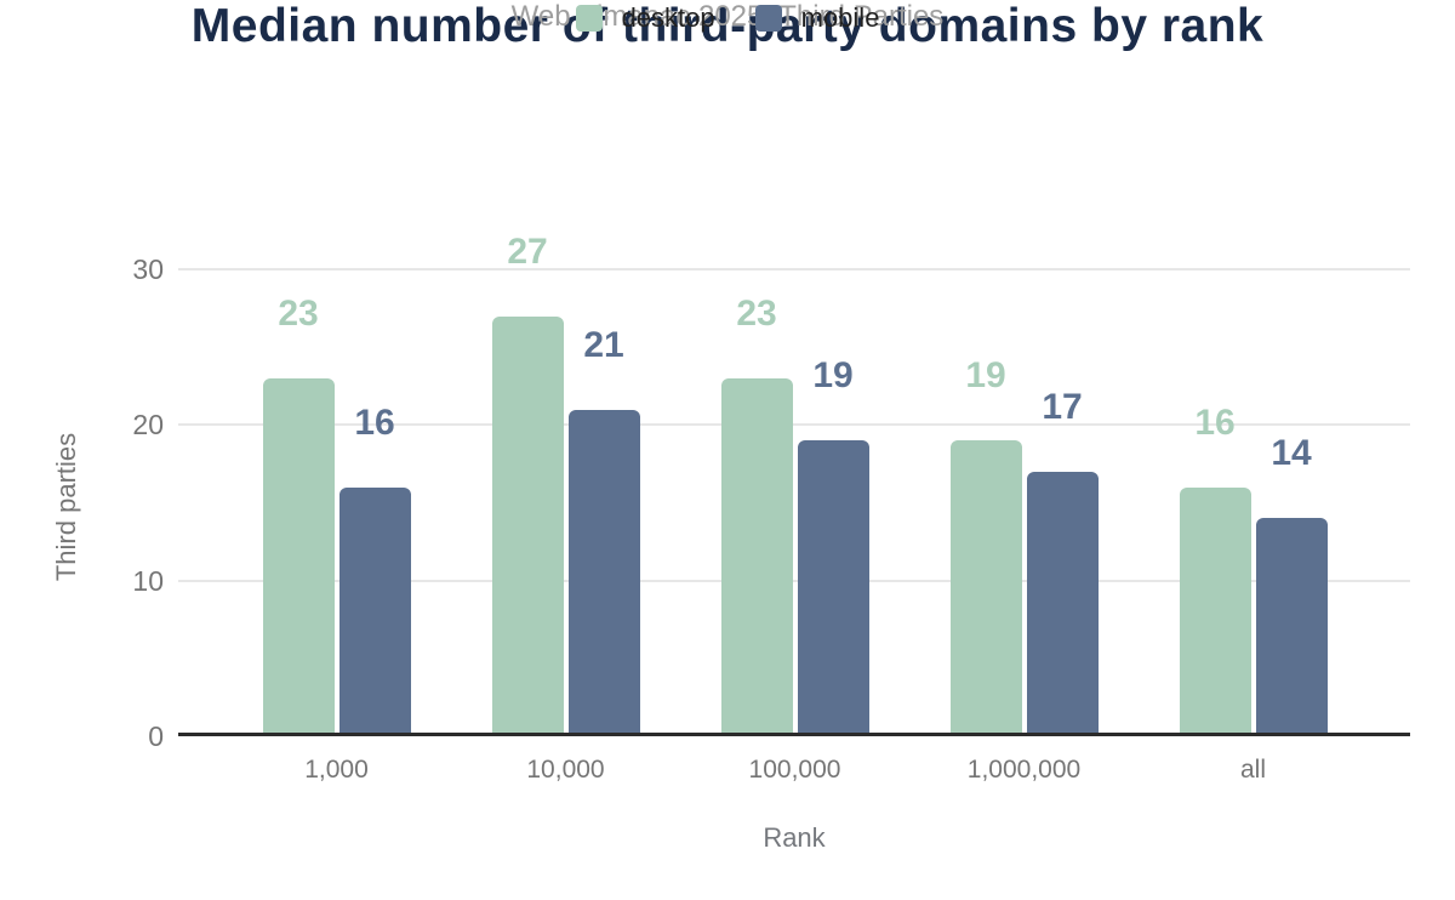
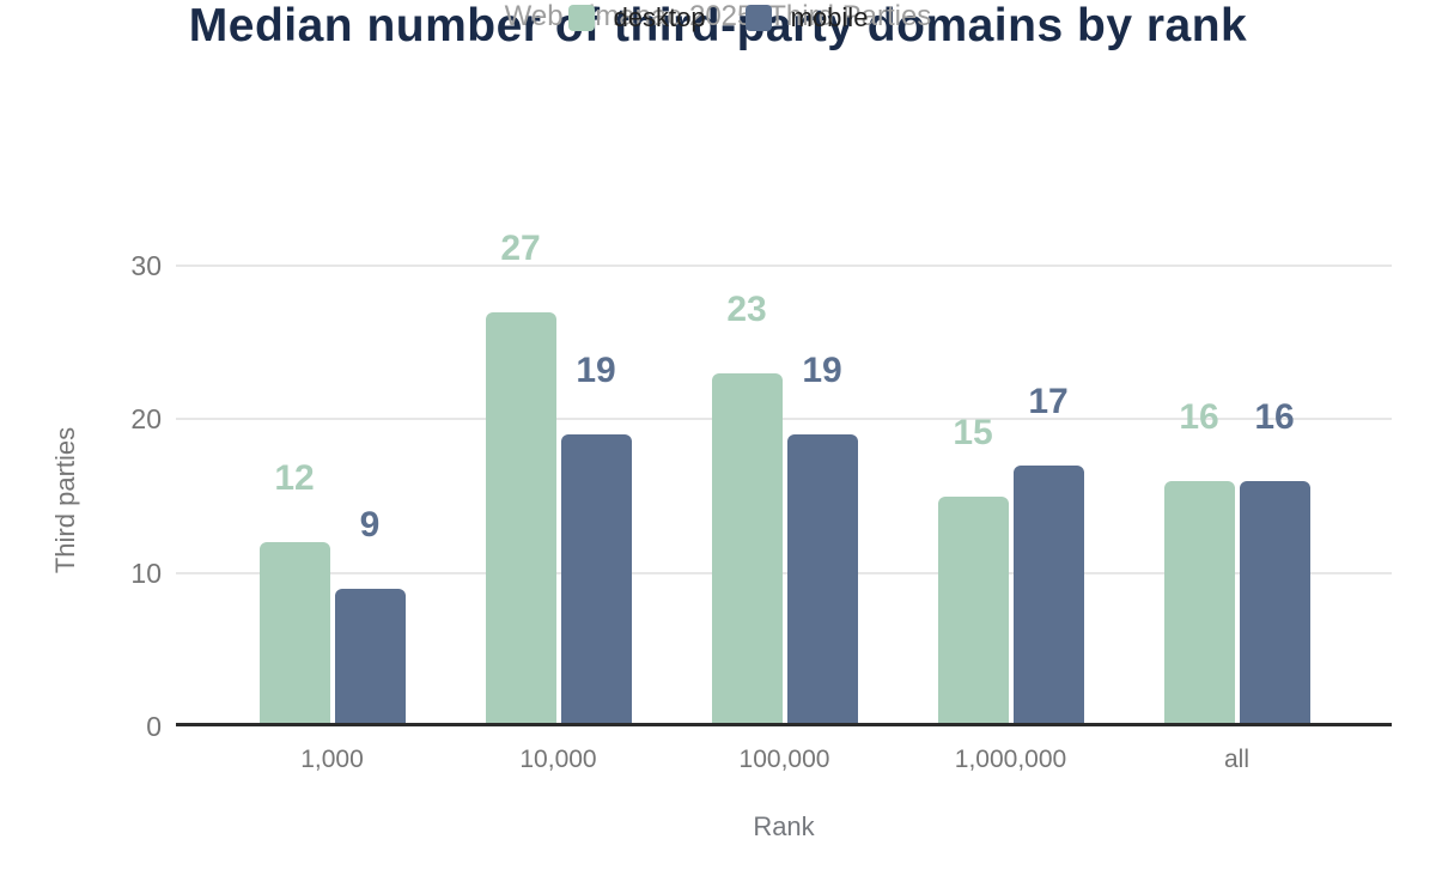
desktop/1,000: 23 -> 12
mobile/1,000: 16 -> 9
mobile/10,000: 21 -> 19
desktop/1,000,000: 19 -> 15
mobile/all: 14 -> 16
